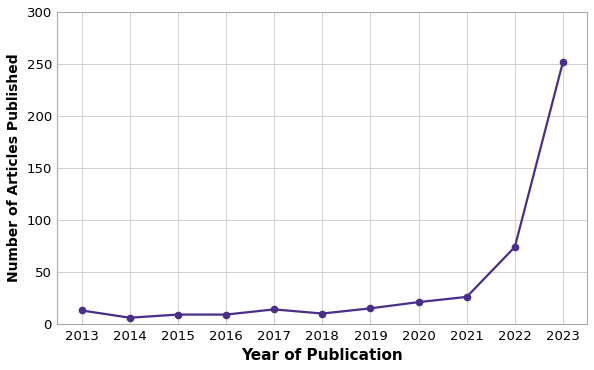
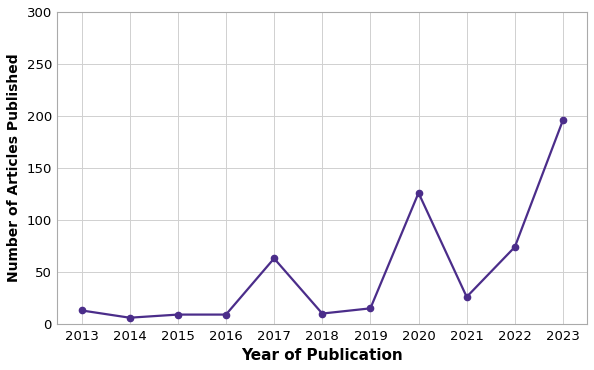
2017: 14 -> 63
2020: 21 -> 126
2023: 252 -> 196
